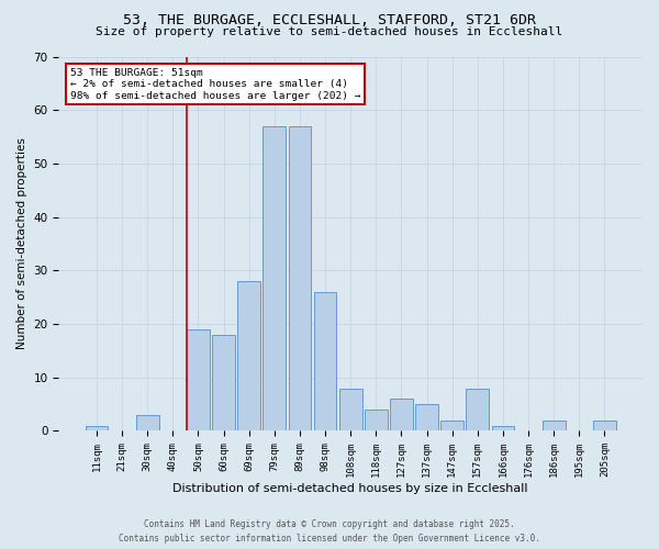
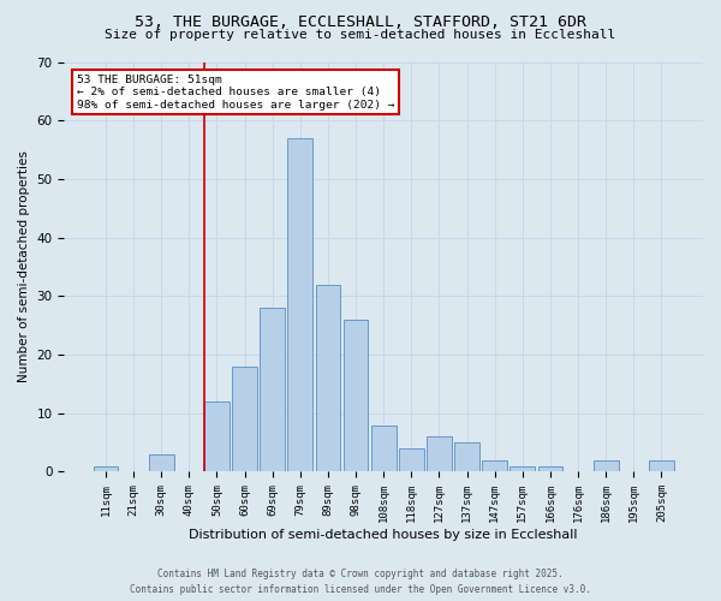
50sqm: 19 -> 12
89sqm: 57 -> 32
157sqm: 8 -> 1
